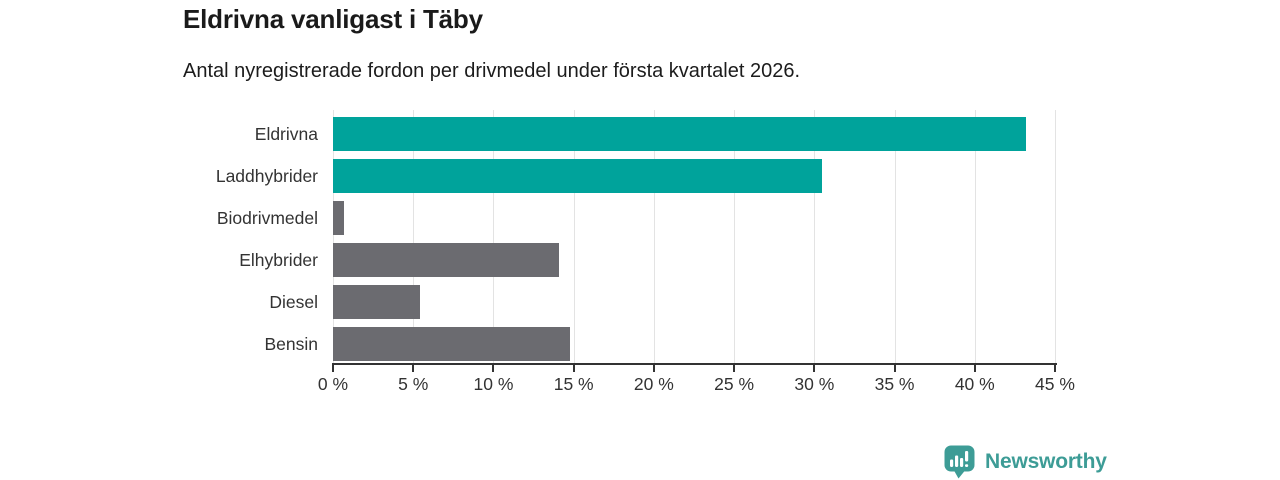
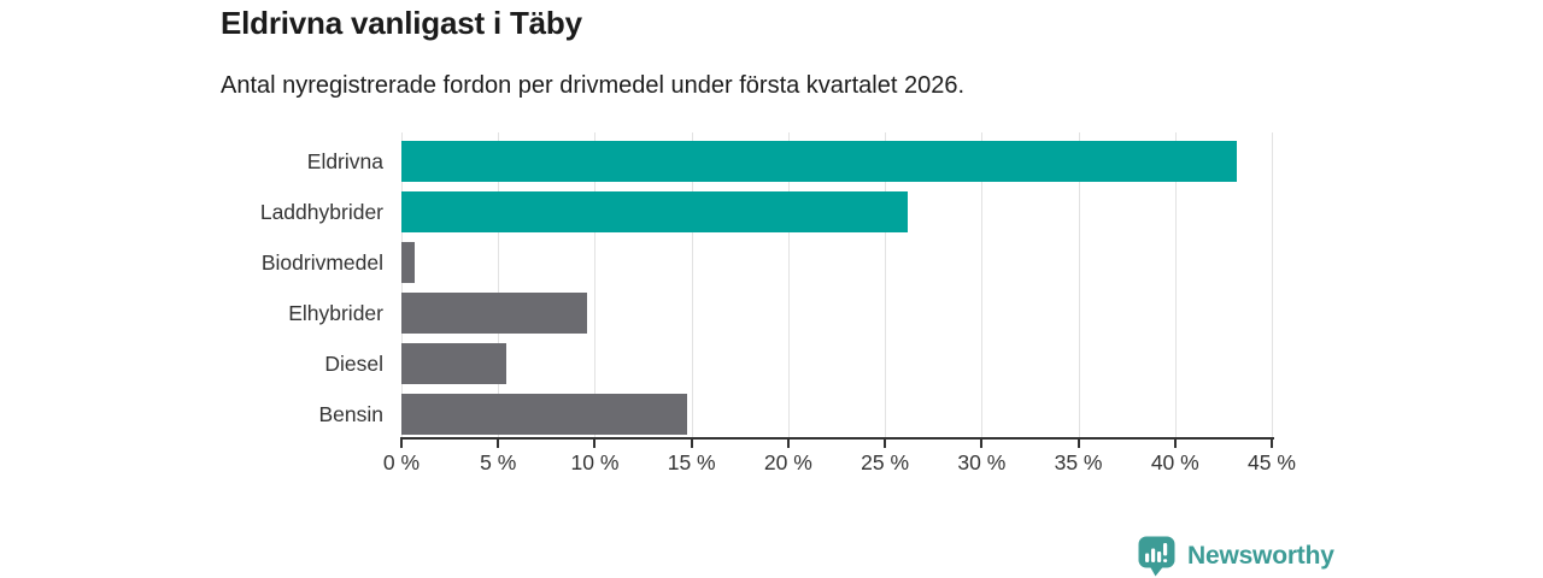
Laddhybrider: 30.5% -> 26.2%
Elhybrider: 14.1% -> 9.6%
